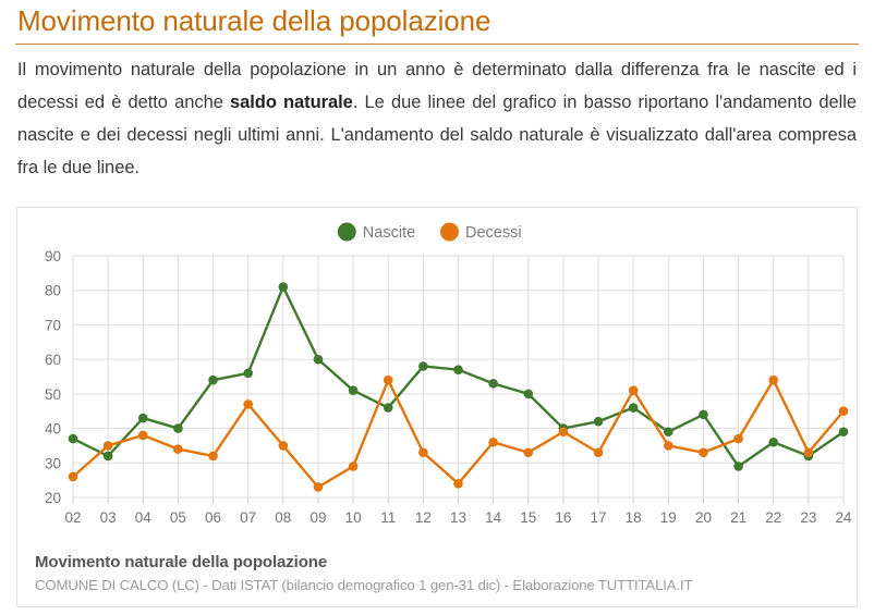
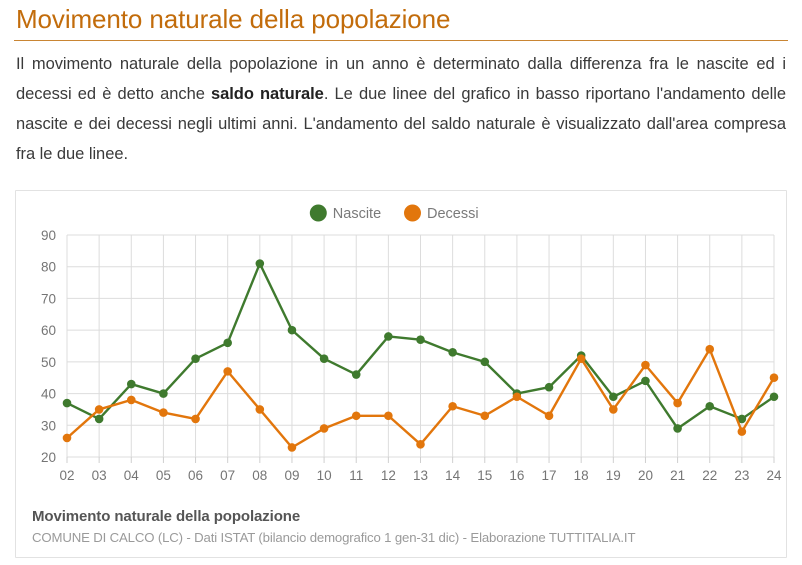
Nascite/06: 54 -> 51
Decessi/11: 54 -> 33
Nascite/18: 46 -> 52
Decessi/20: 33 -> 49
Decessi/23: 33 -> 28
